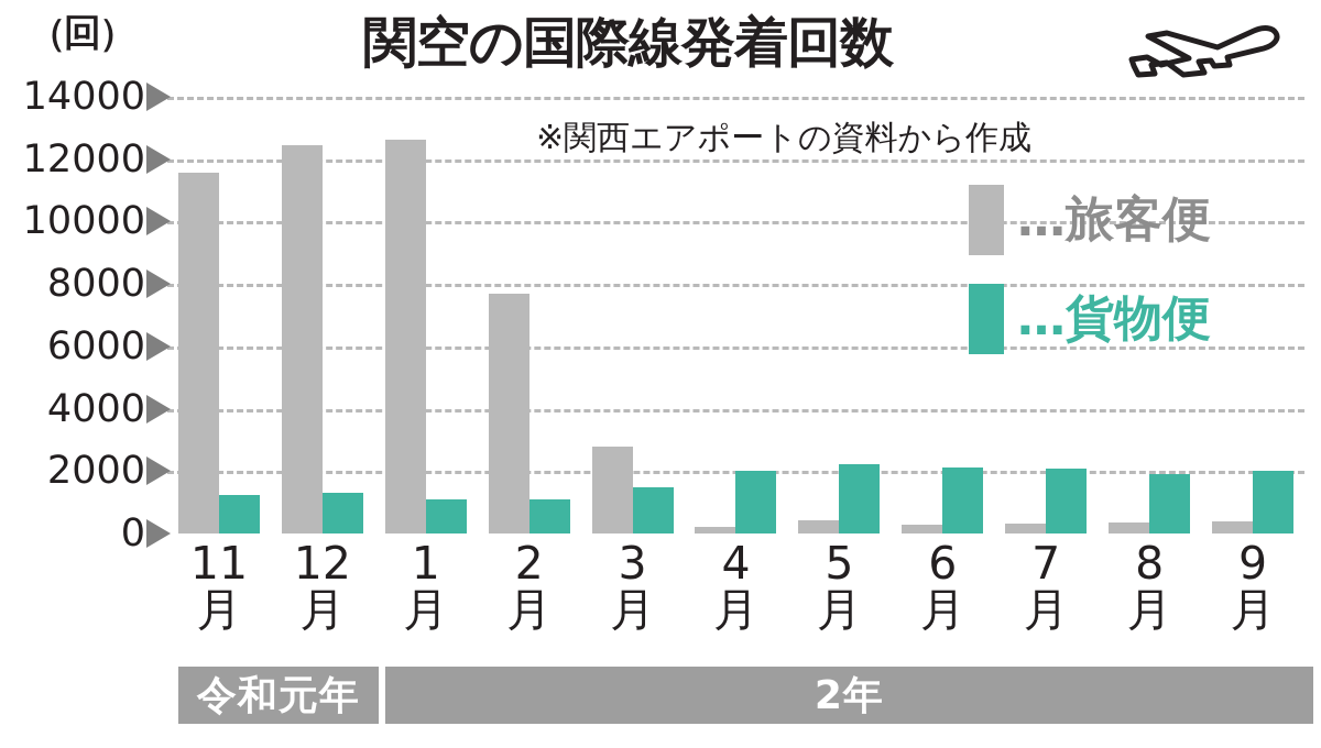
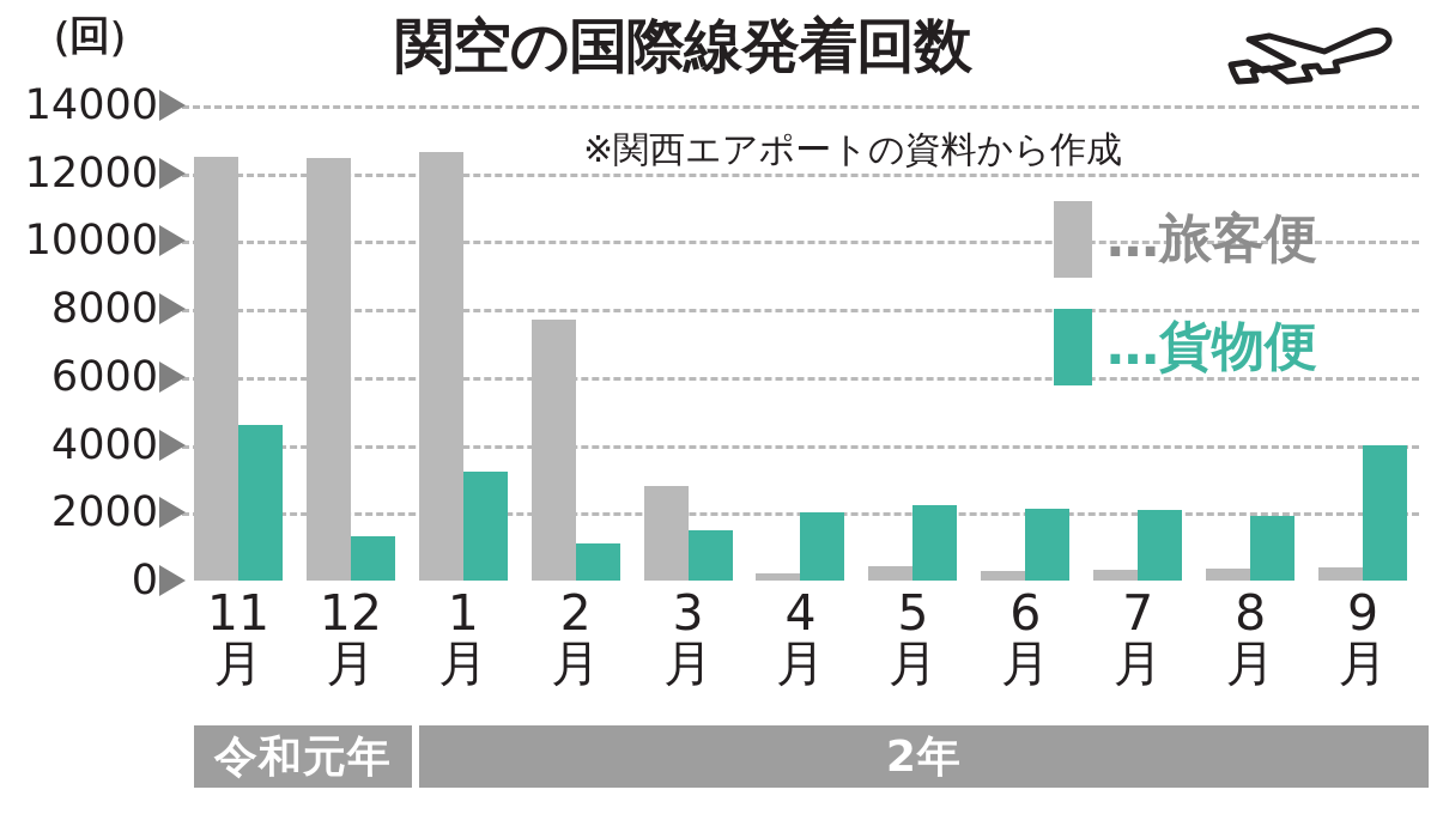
旅客便/11月: 11600 -> 12500
貨物便/11月: 1200 -> 4600
貨物便/1月: 1100 -> 3200
貨物便/9月: 2000 -> 4000
